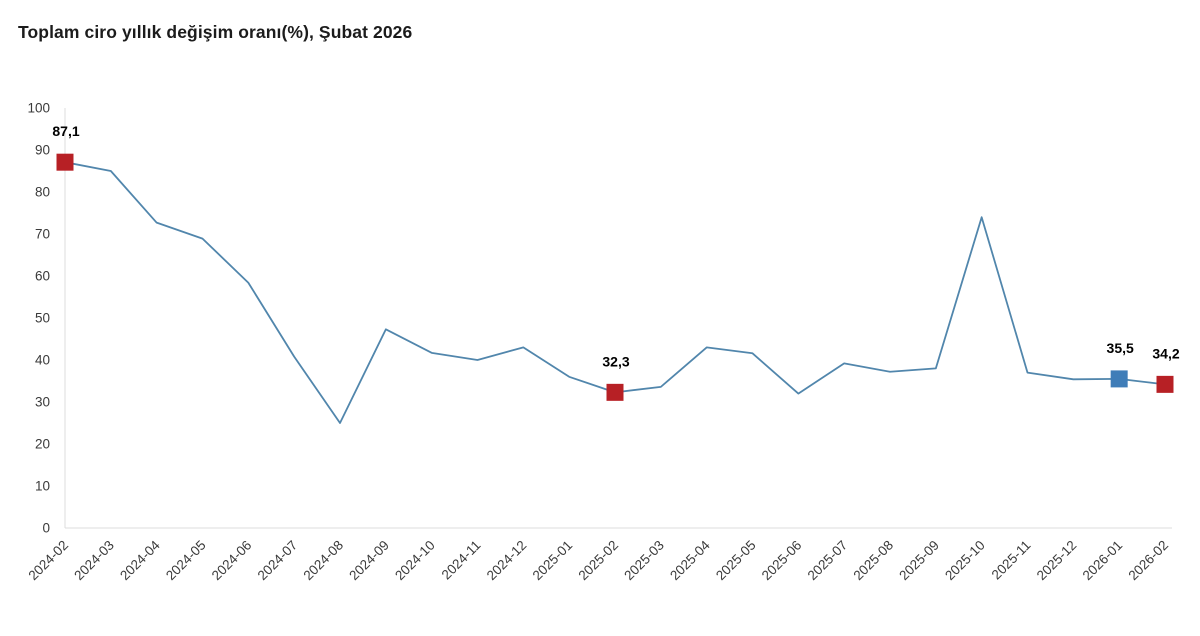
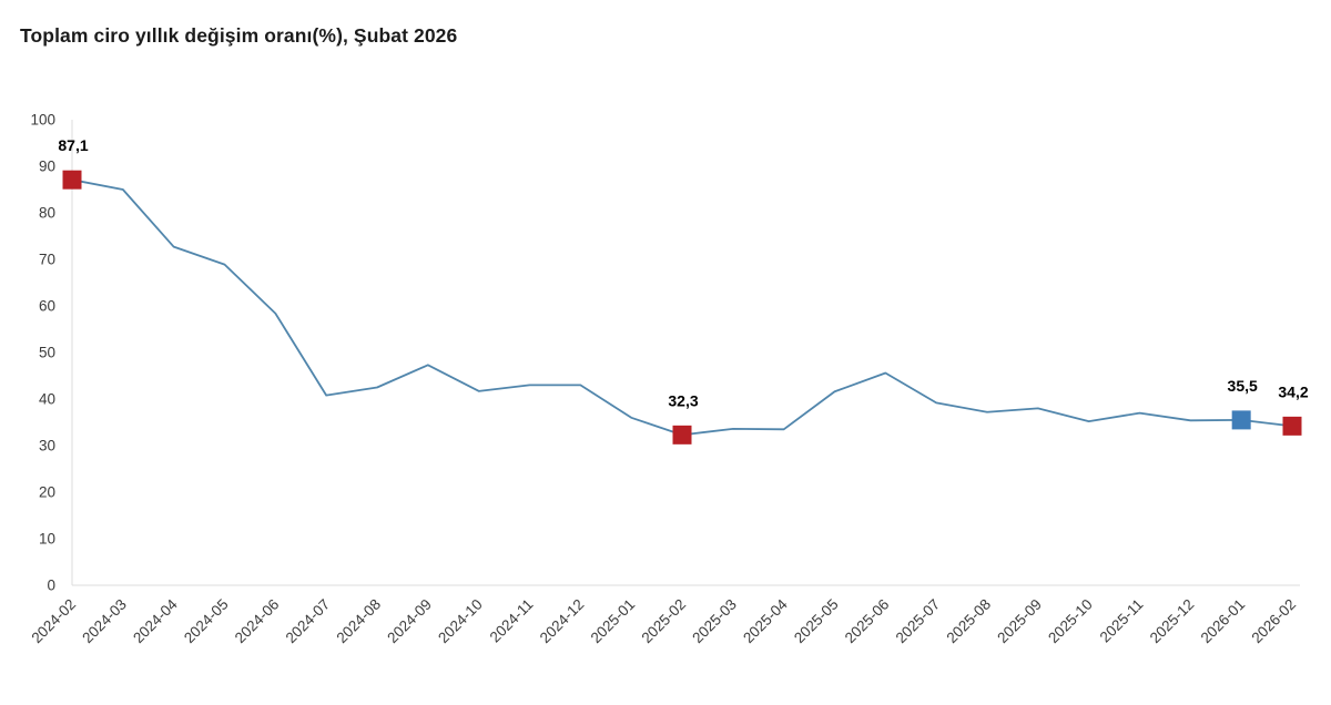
2024-08: 25 -> 42
2024-11: 40 -> 43
2025-04: 43 -> 34
2025-06: 32 -> 46
2025-10: 74 -> 35
